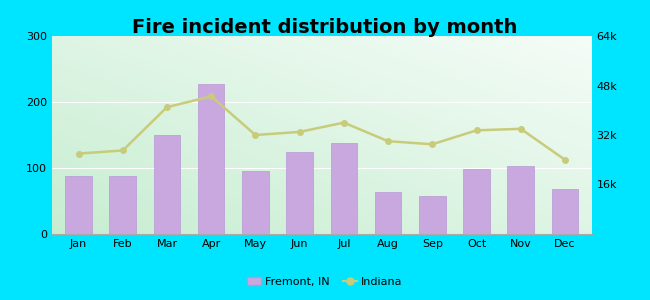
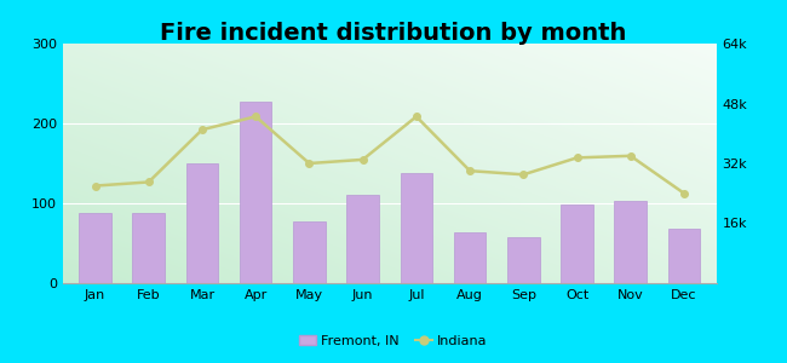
Fremont, IN/May: 95 -> 78
Fremont, IN/Jun: 125 -> 110
Indiana/Jul: 36.0k -> 44.5k
